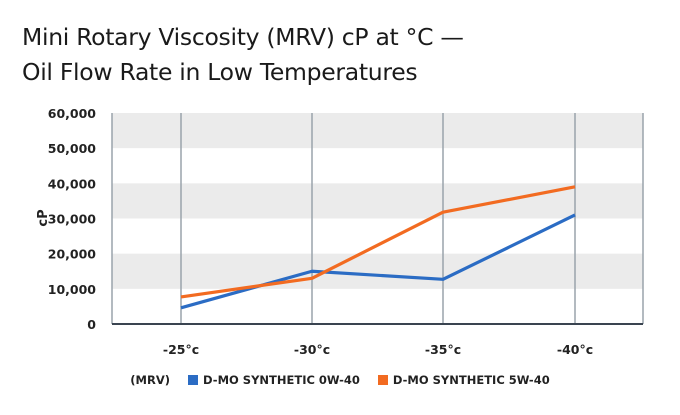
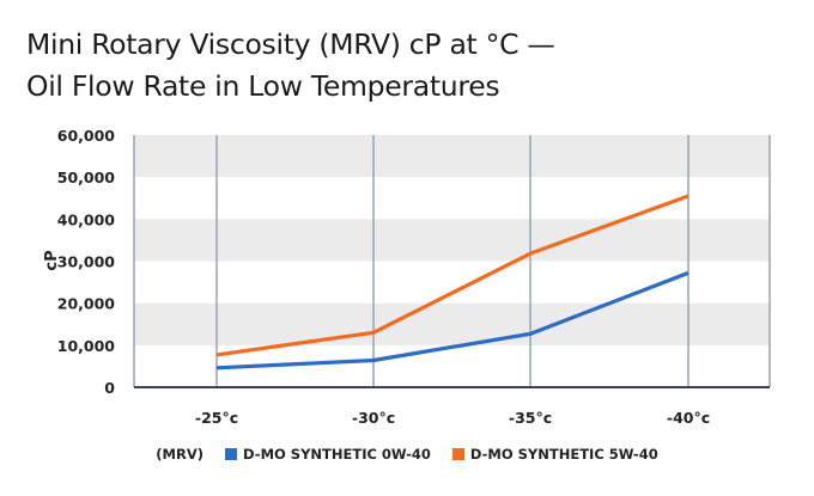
D-MO SYNTHETIC 0W-40/-30°c: 15000 -> 6000
D-MO SYNTHETIC 0W-40/-40°c: 31000 -> 27000
D-MO SYNTHETIC 5W-40/-40°c: 39000 -> 46000
